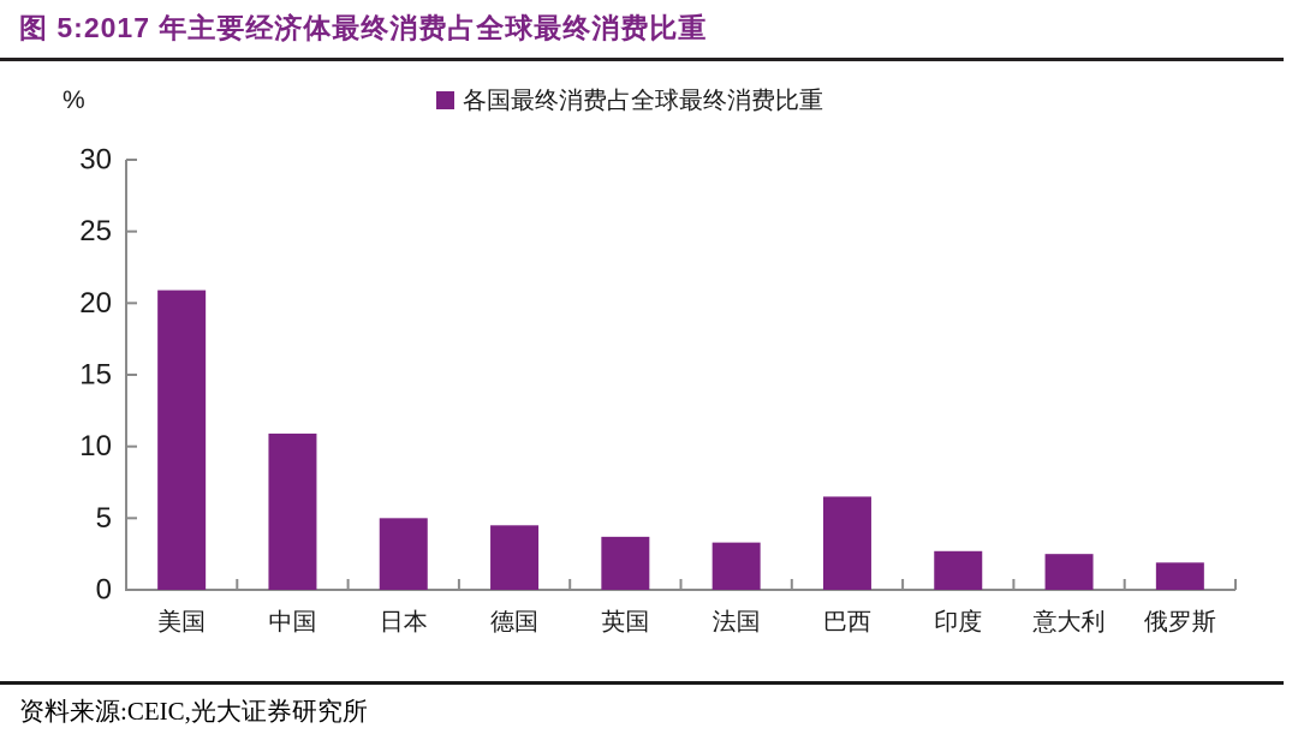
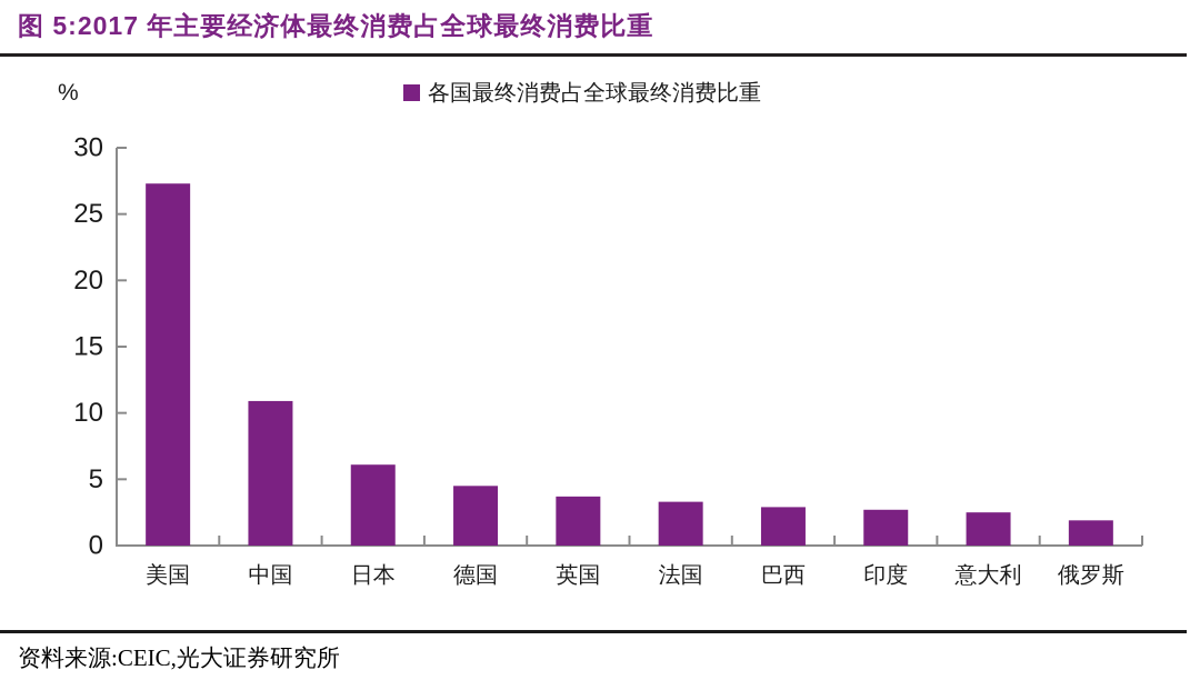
美国: 20.9 -> 27.3
日本: 5.0 -> 6.1
巴西: 6.5 -> 2.9
